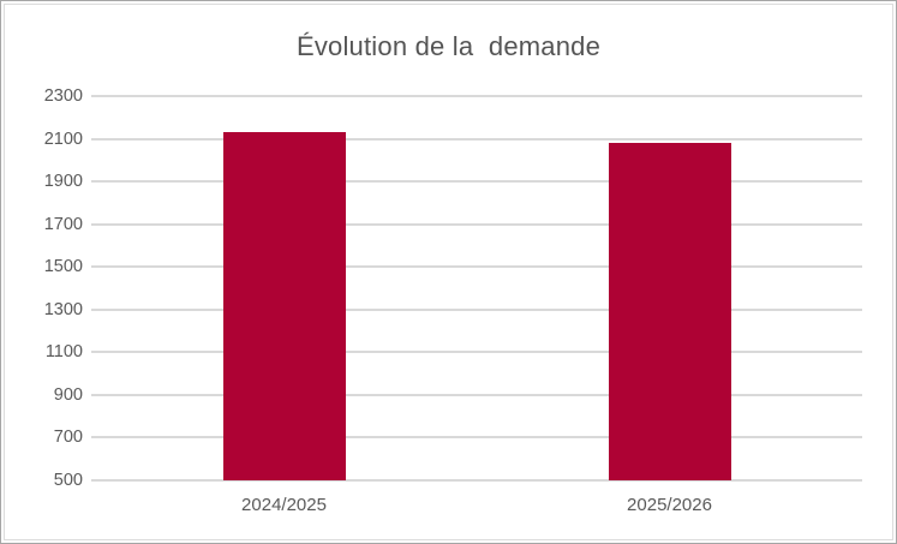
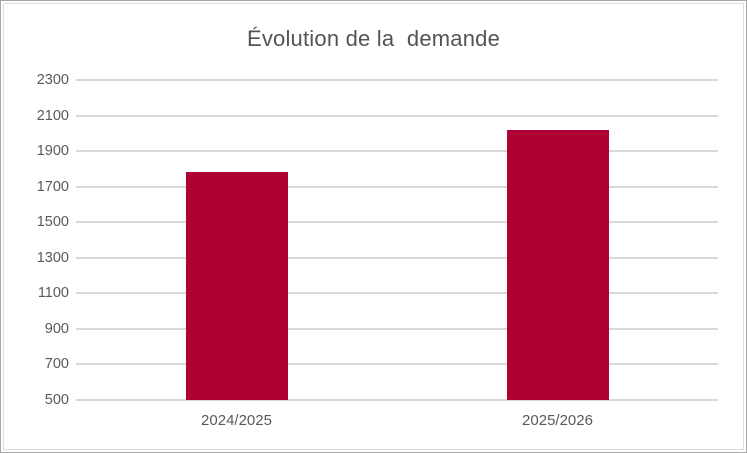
2024/2025: 2130 -> 1780
2025/2026: 2080 -> 2020
